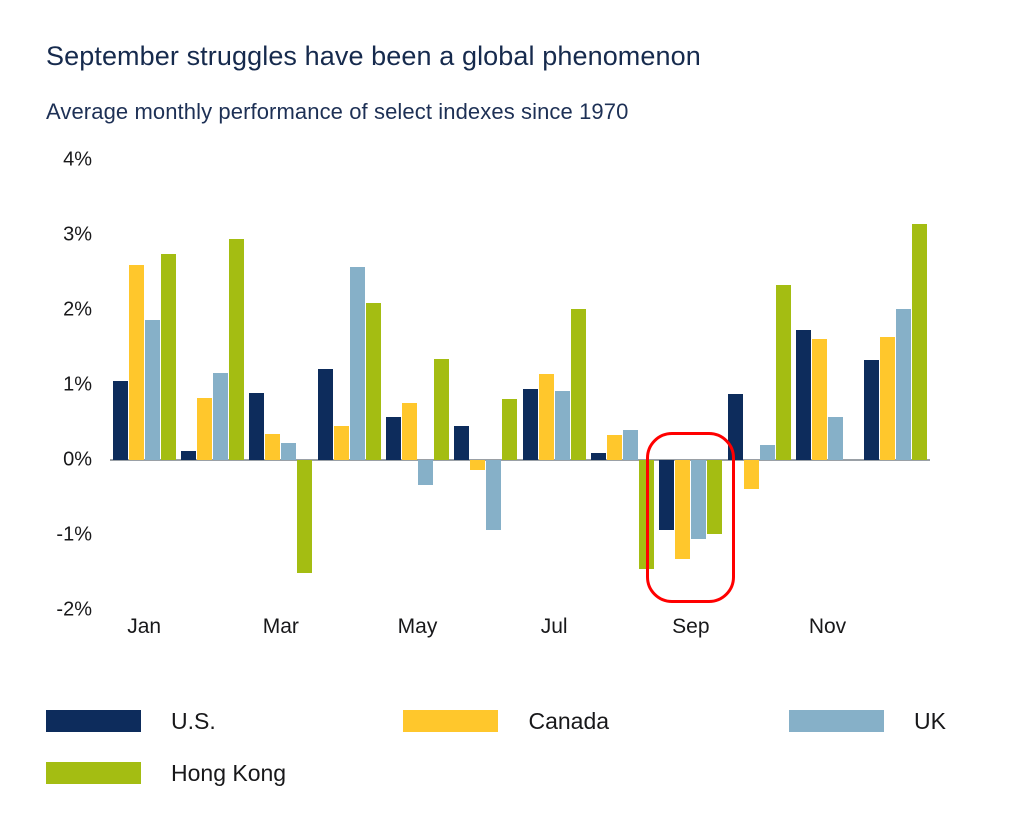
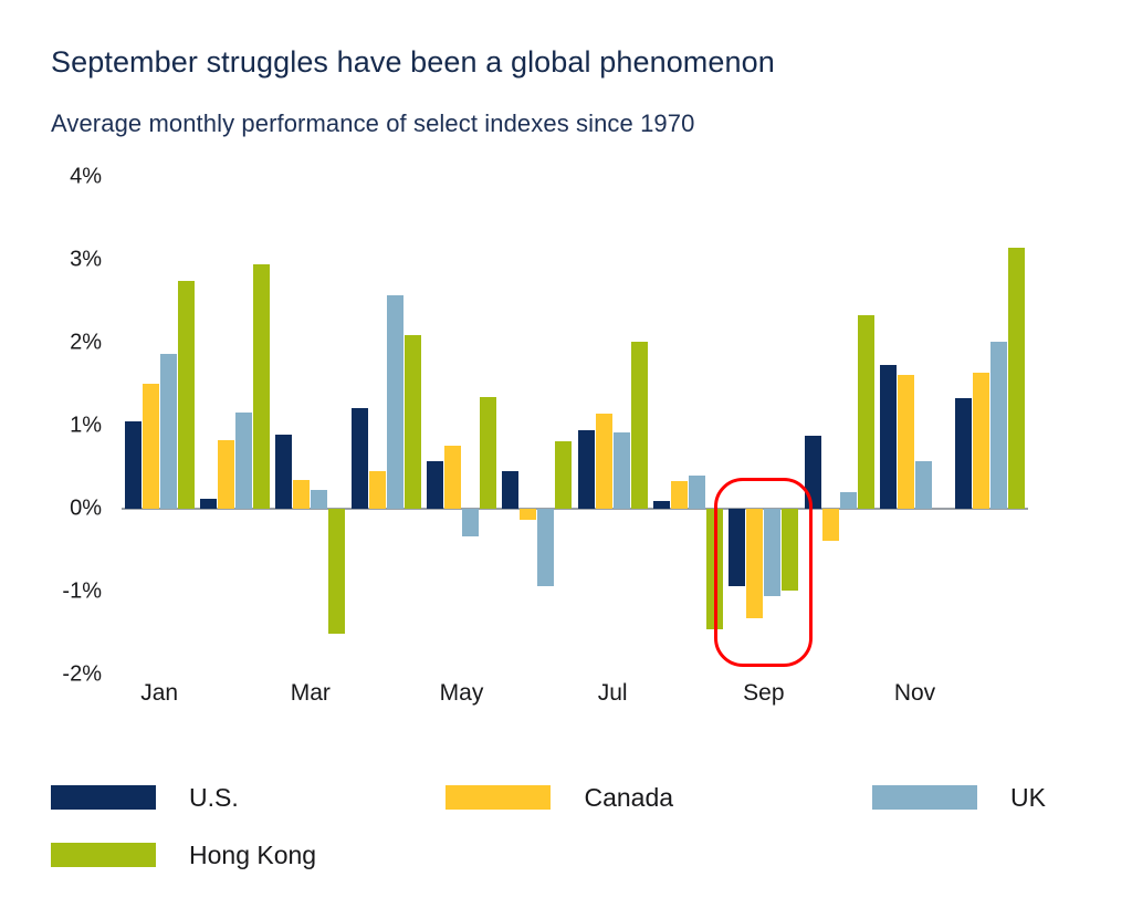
Canada/Jan: 2.6% -> 1.5%
